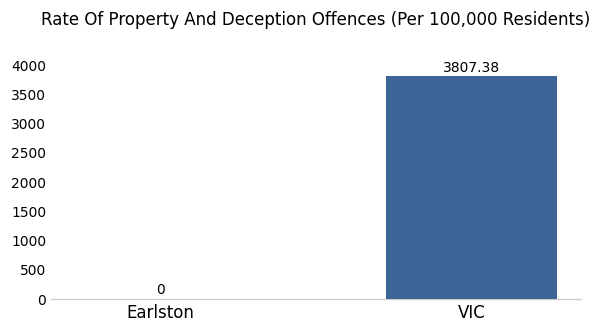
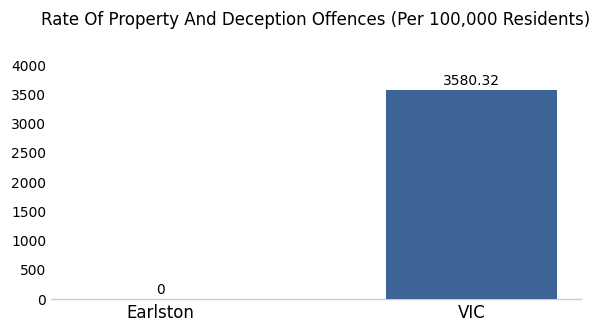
VIC: 3807.38 -> 3580.32
